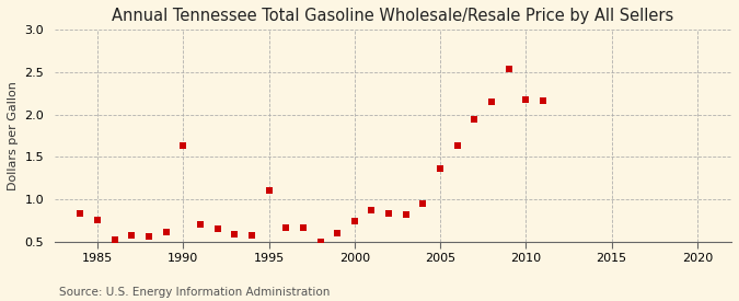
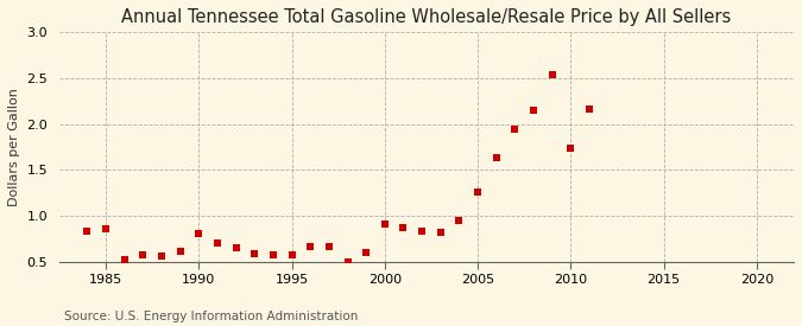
1985: 0.76 -> 0.86
1990: 1.64 -> 0.81
1995: 1.10 -> 0.58
2000: 0.74 -> 0.91
2005: 1.36 -> 1.26
2010: 2.18 -> 1.74
